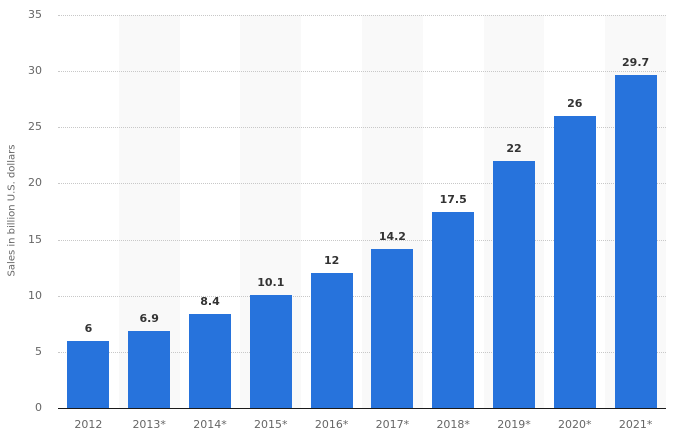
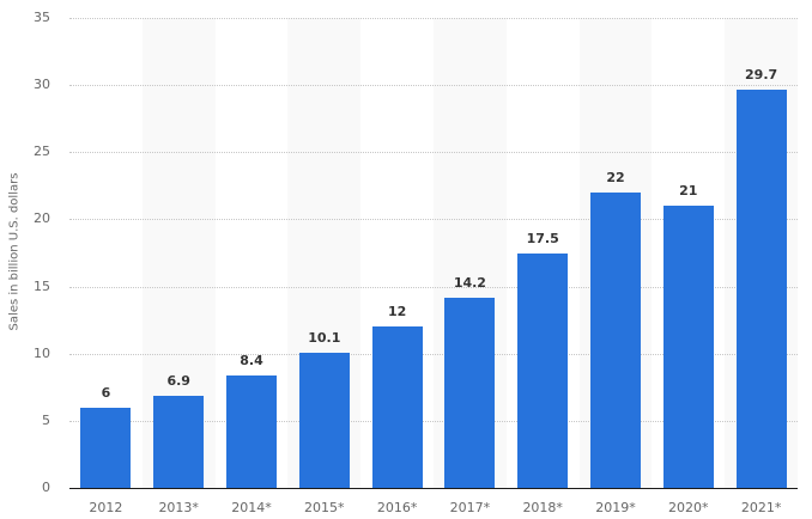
2020*: 26 -> 21
